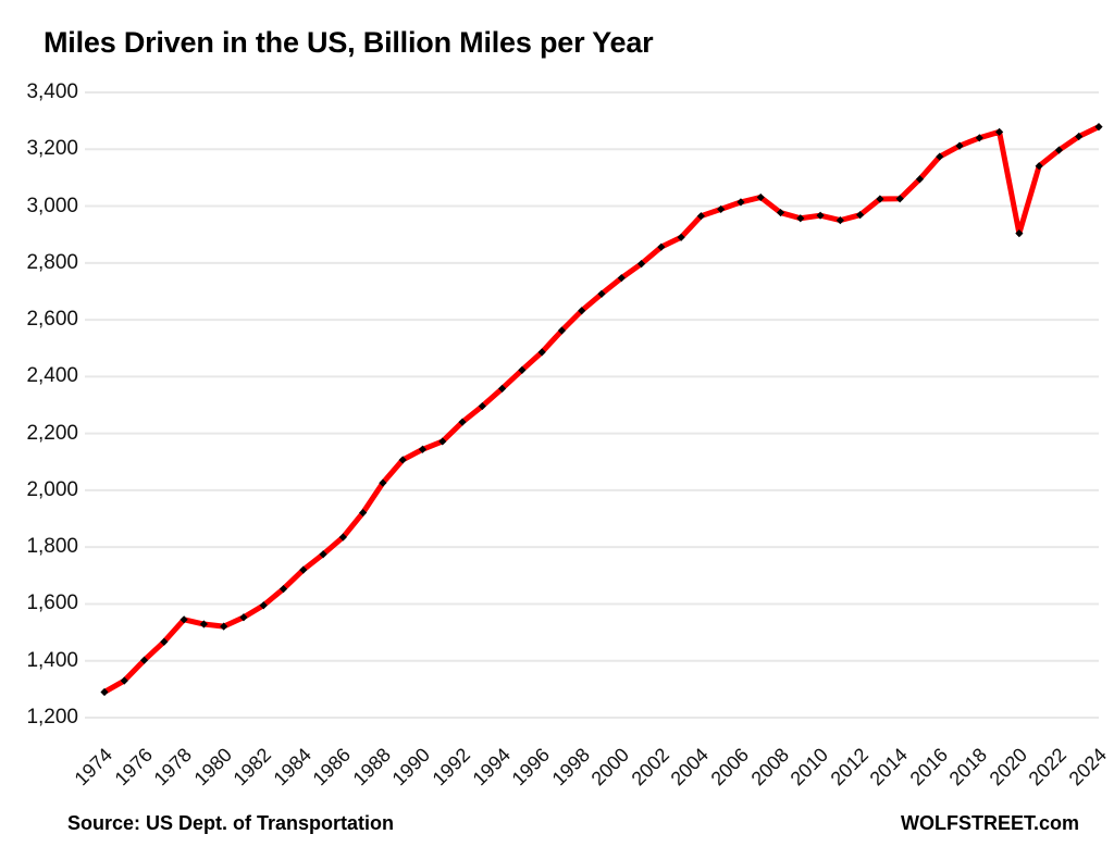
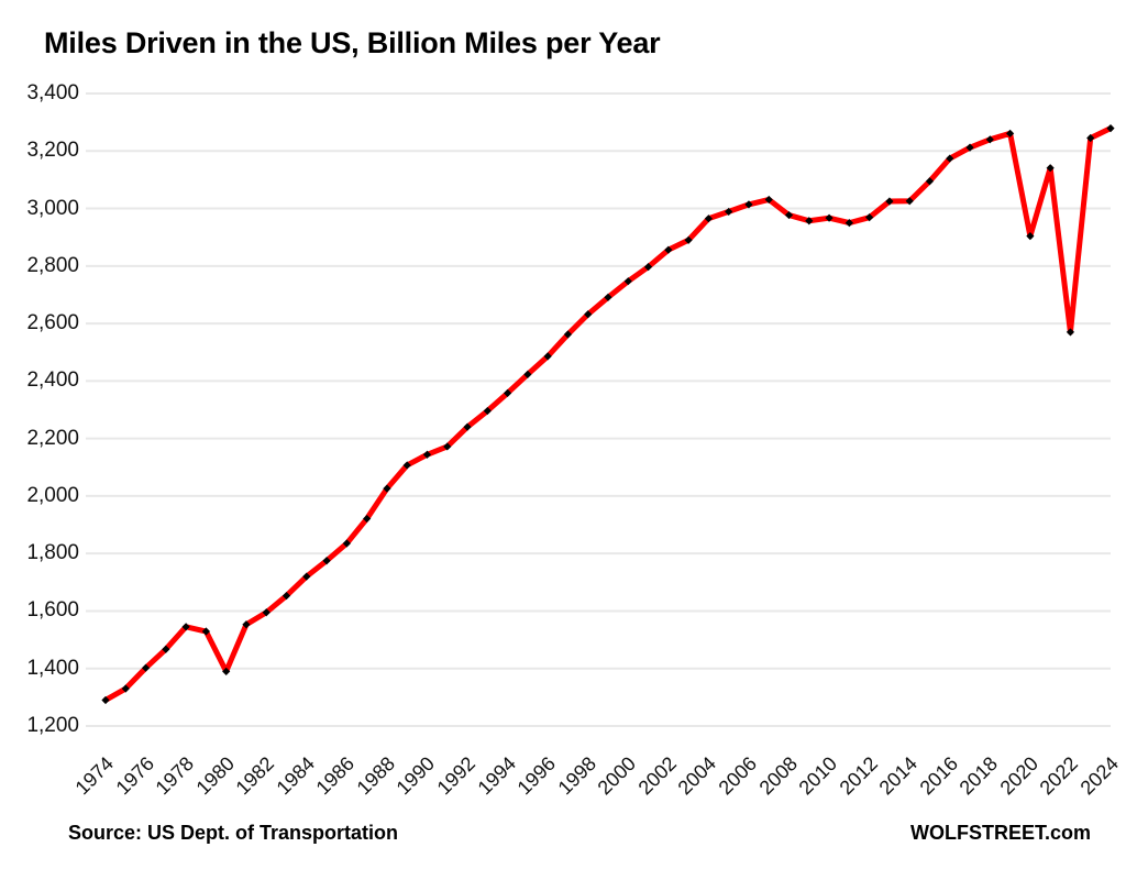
1980: 1520 -> 1390
2022: 3200 -> 2570
